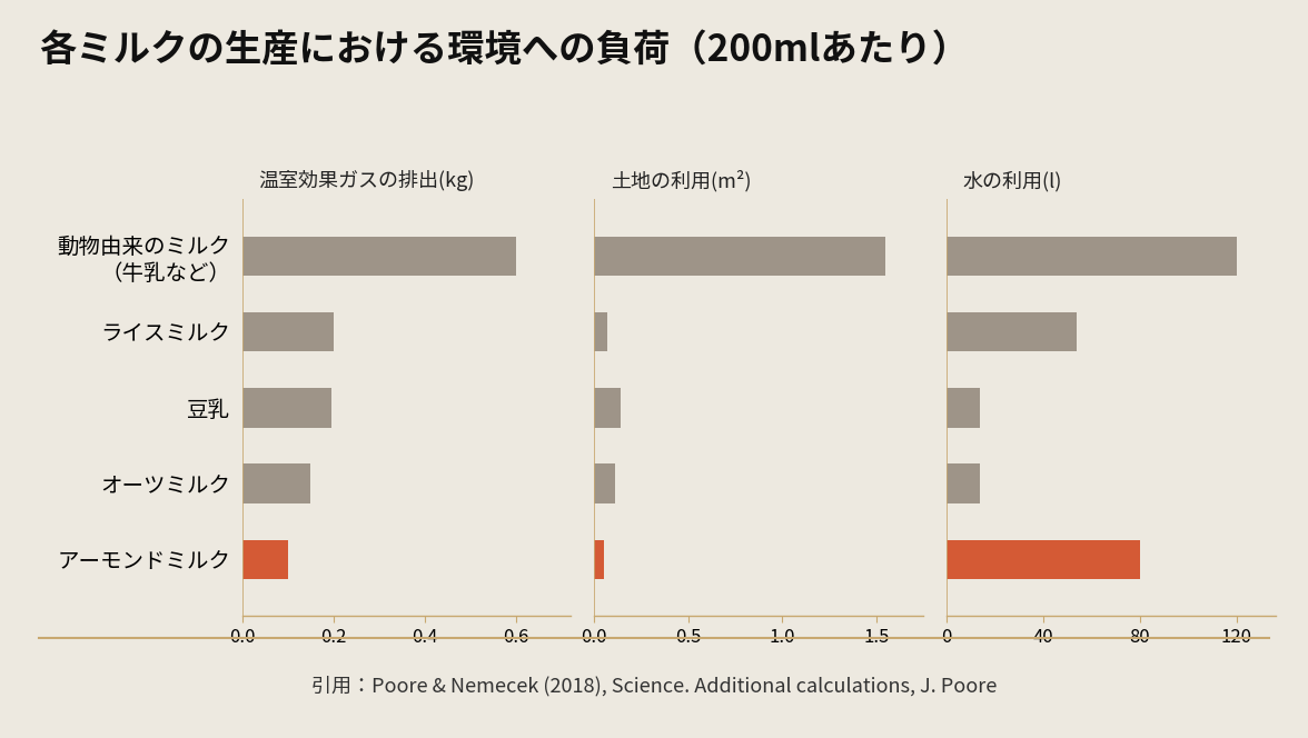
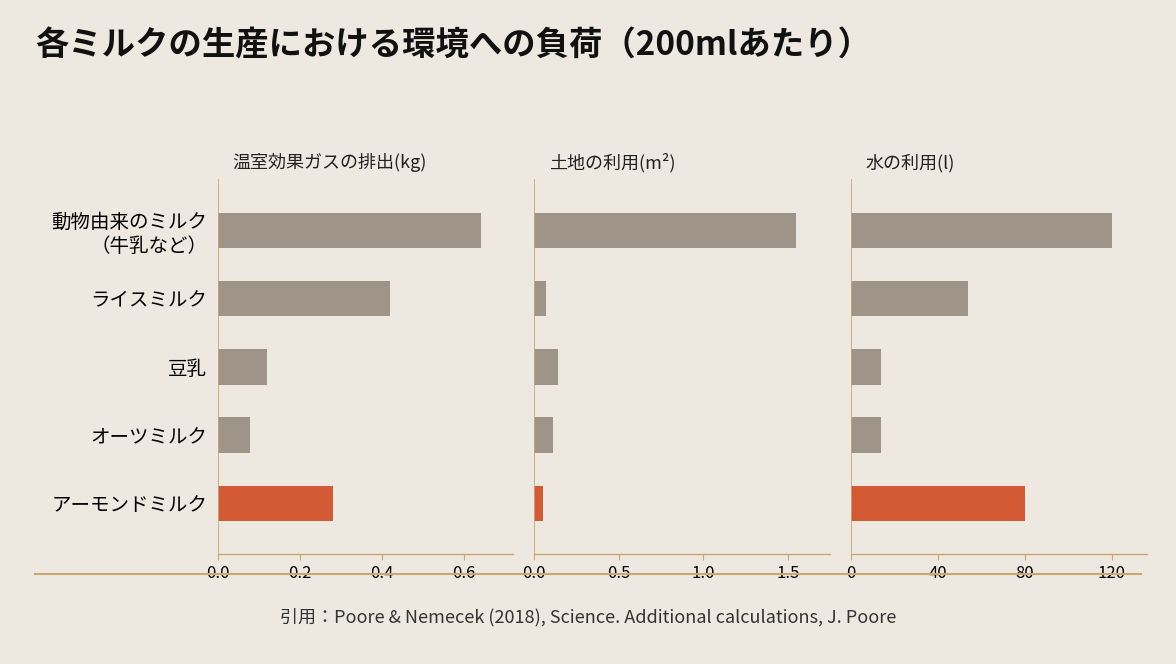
温室効果ガスの排出(kg)/動物由来のミルク （牛乳など）: 0.600 -> 0.640
温室効果ガスの排出(kg)/ライスミルク: 0.200 -> 0.420
温室効果ガスの排出(kg)/豆乳: 0.195 -> 0.120
温室効果ガスの排出(kg)/オーツミルク: 0.150 -> 0.080
温室効果ガスの排出(kg)/アーモンドミルク: 0.100 -> 0.280
